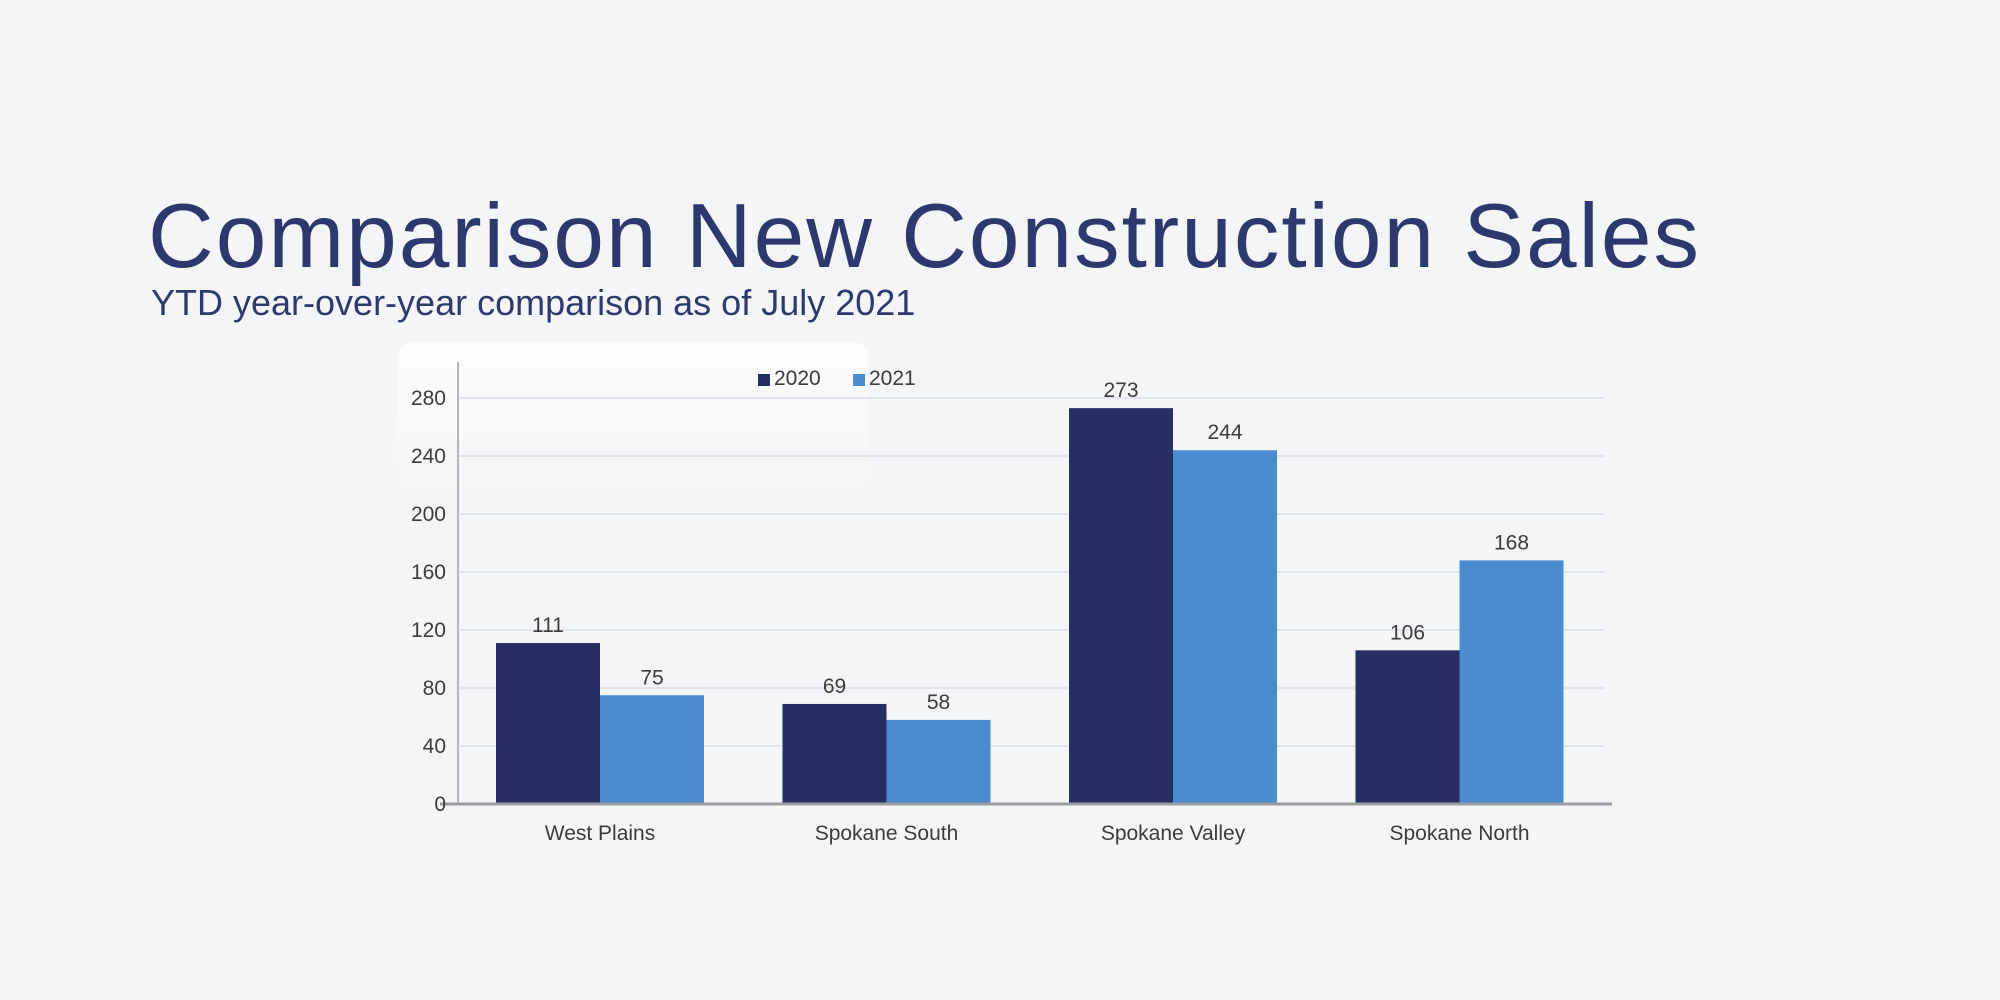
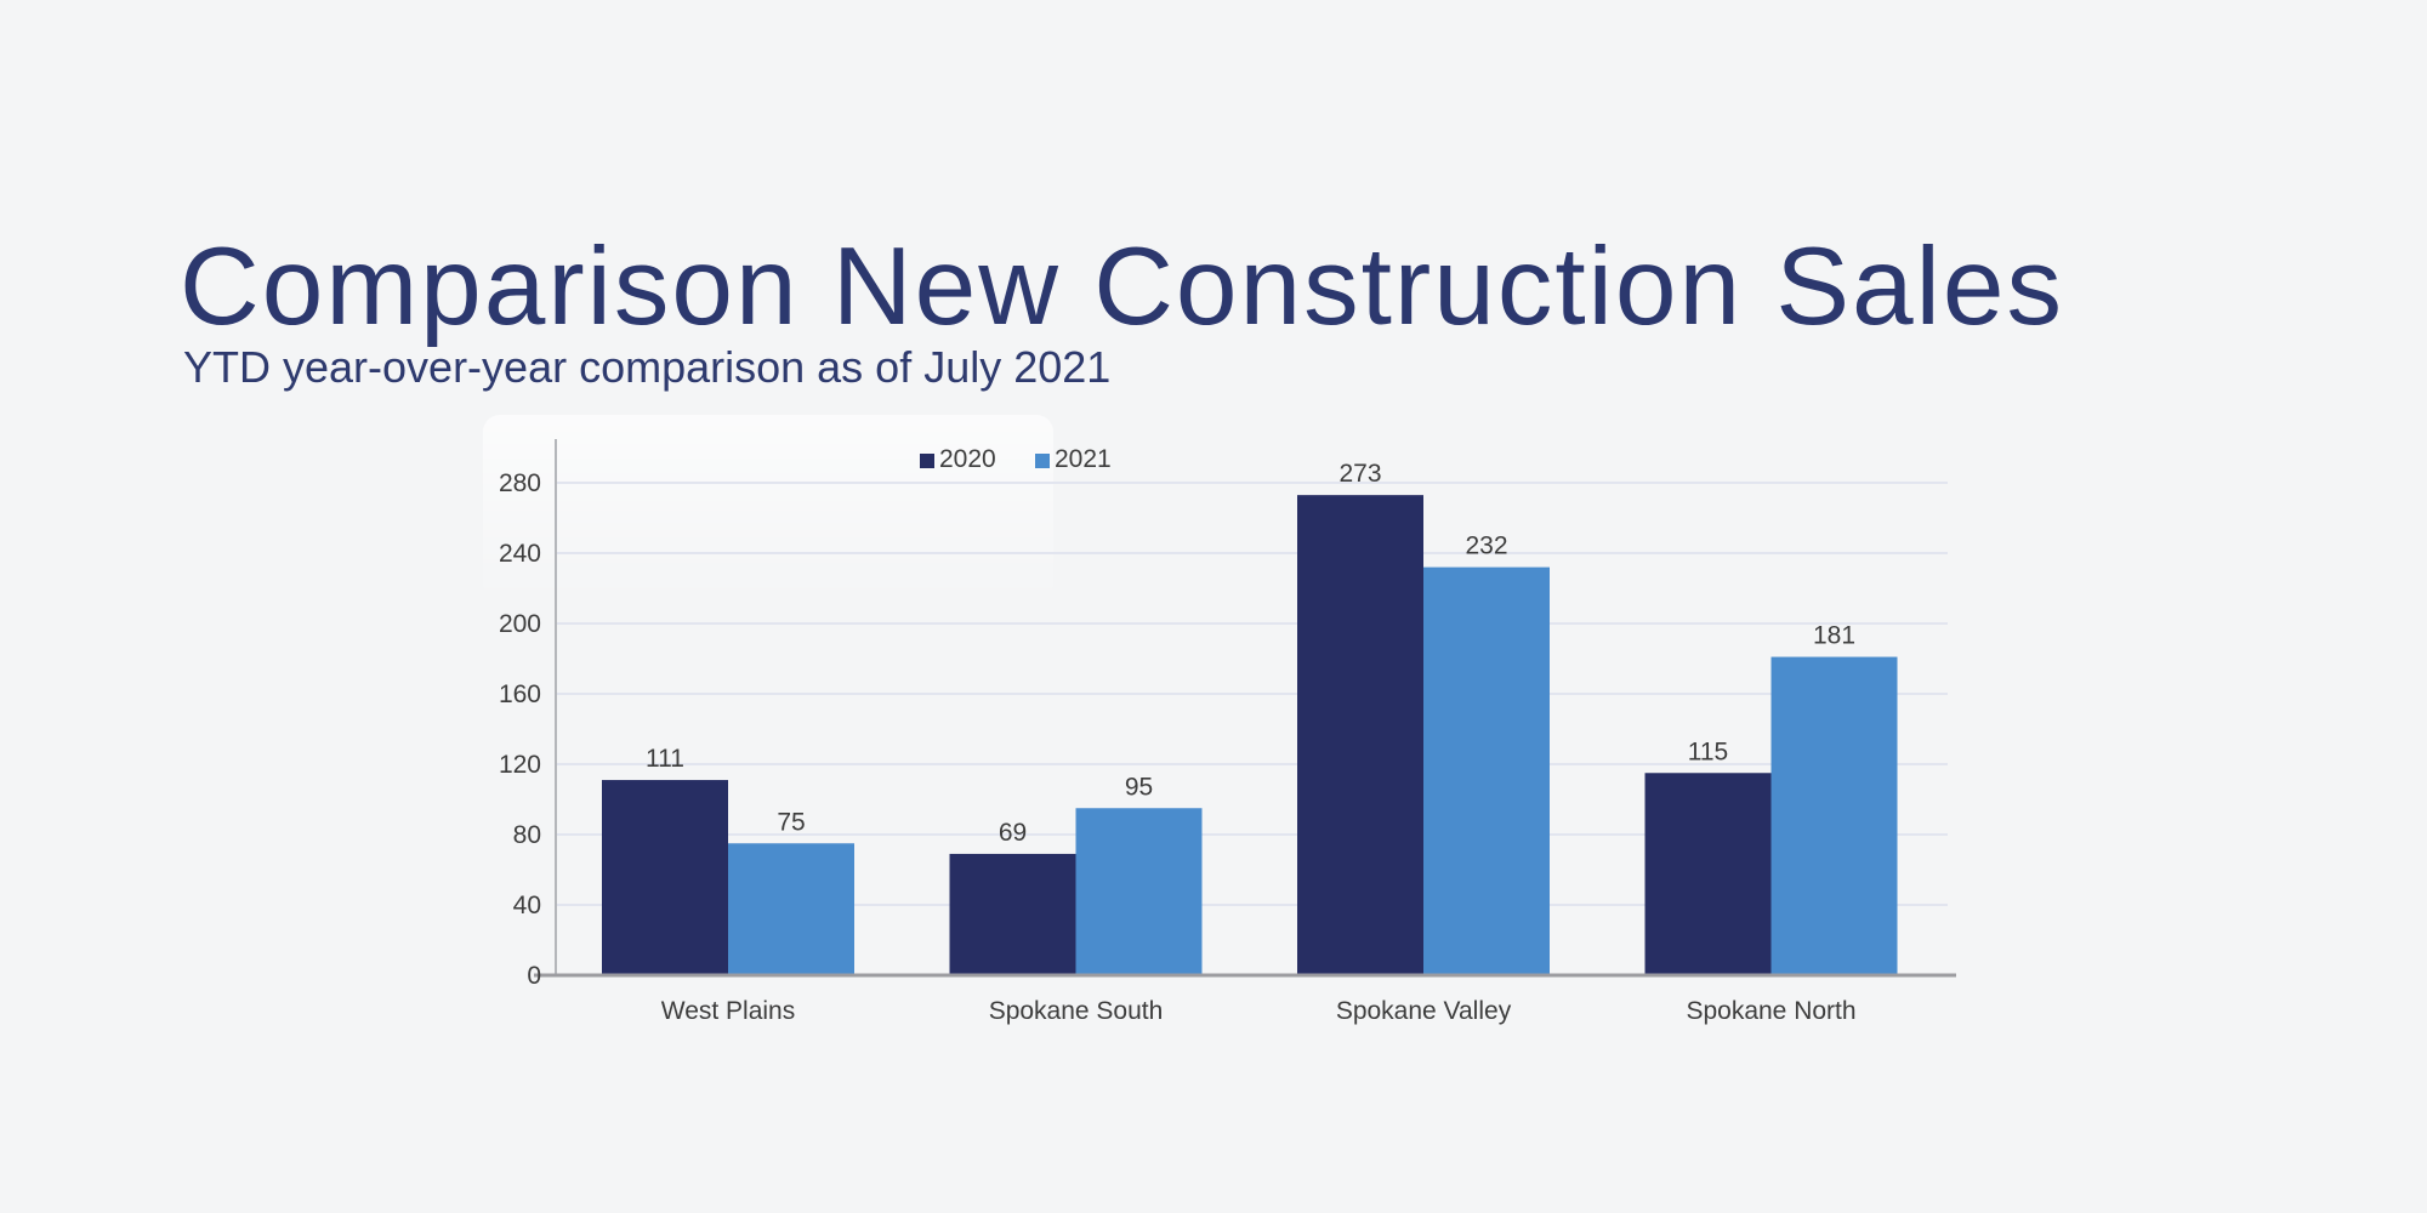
2021/Spokane South: 58 -> 95
2021/Spokane Valley: 244 -> 232
2020/Spokane North: 106 -> 115
2021/Spokane North: 168 -> 181
